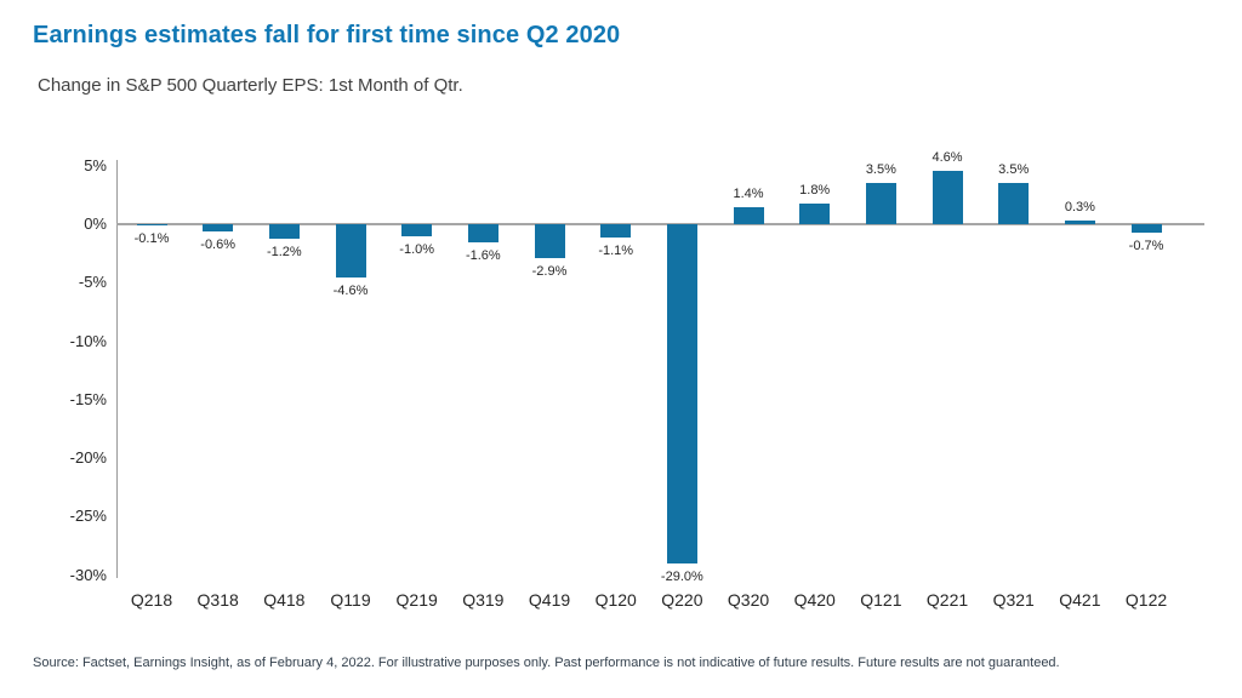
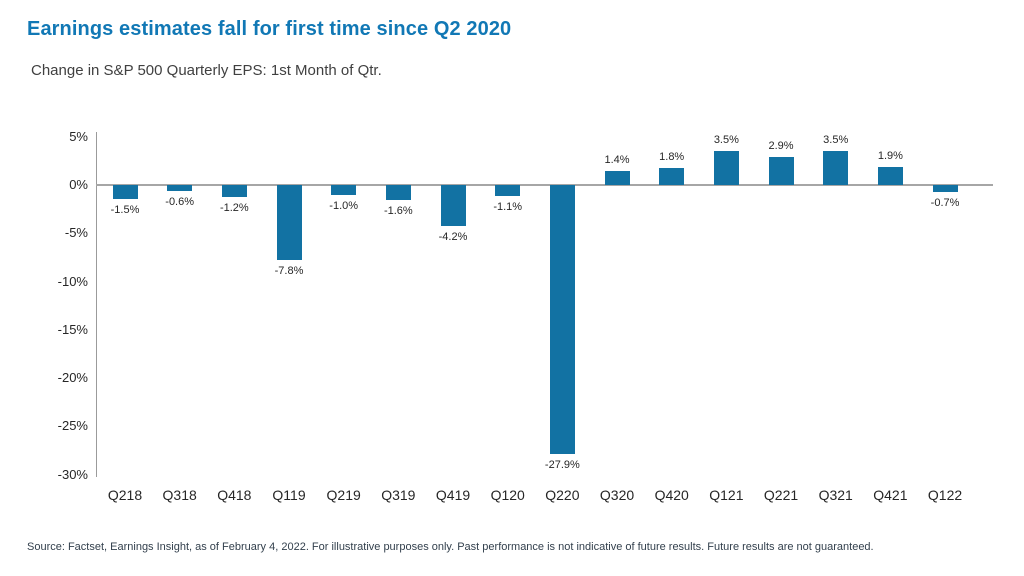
Q218: -0.1% -> -1.5%
Q119: -4.6% -> -7.8%
Q419: -2.9% -> -4.2%
Q220: -29.0% -> -27.9%
Q221: 4.6% -> 2.9%
Q421: 0.3% -> 1.9%
